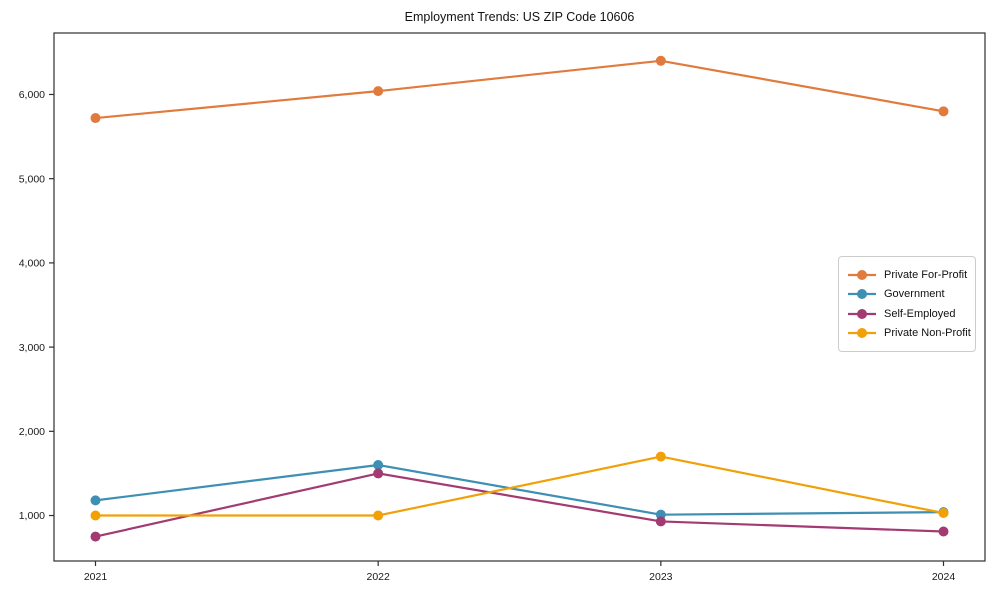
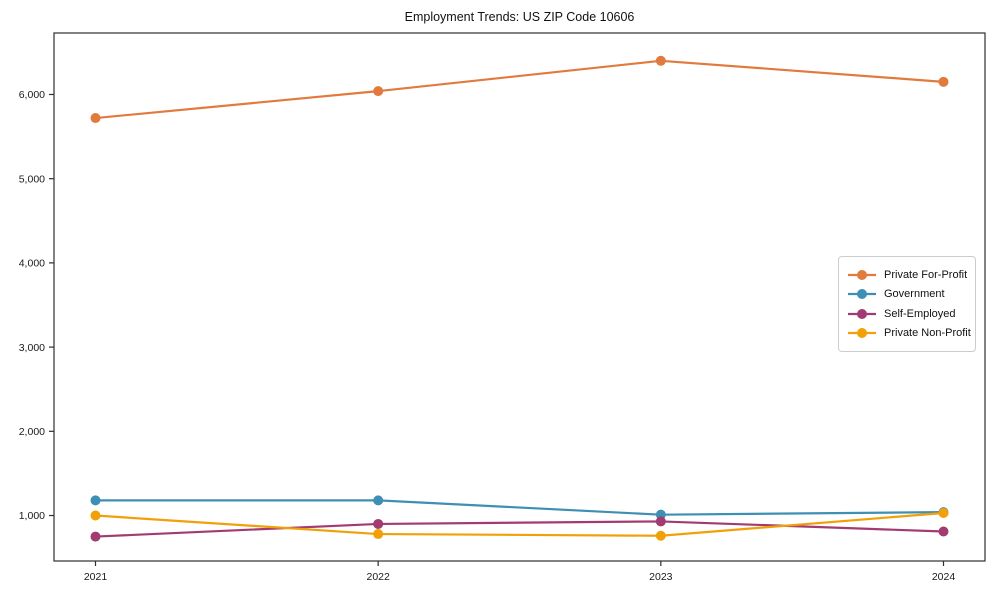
Government/2022: 1600 -> 1200
Self-Employed/2022: 1500 -> 900
Private Non-Profit/2022: 1000 -> 800
Private Non-Profit/2023: 1700 -> 800
Private For-Profit/2024: 5800 -> 6200
